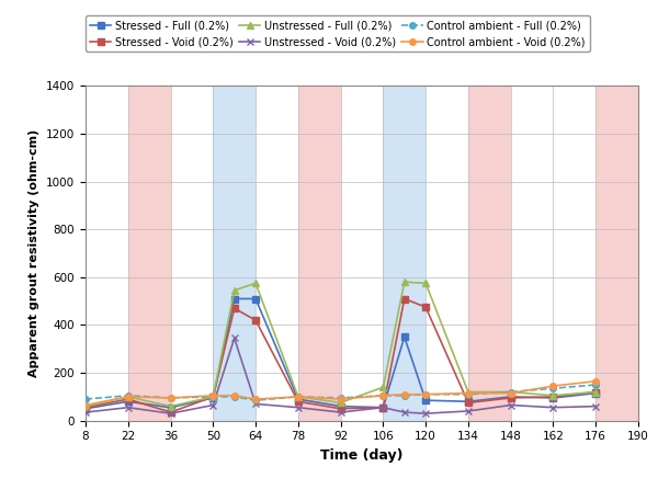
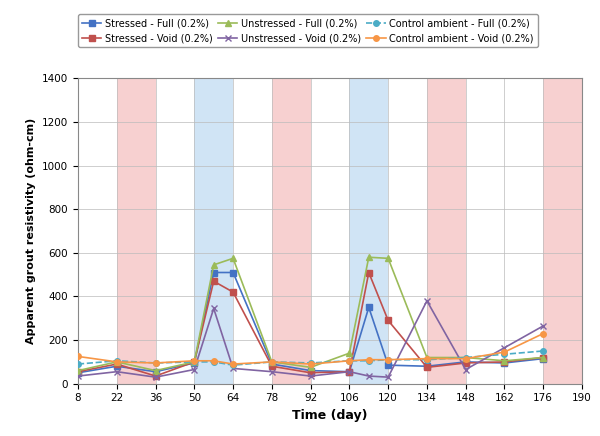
Control ambient - Void (0.2%)/8: 65 -> 125
Stressed - Void (0.2%)/120: 475 -> 290
Unstressed - Void (0.2%)/134: 40 -> 380
Unstressed - Void (0.2%)/162: 55 -> 165
Unstressed - Void (0.2%)/176: 60 -> 265
Control ambient - Void (0.2%)/176: 165 -> 230
